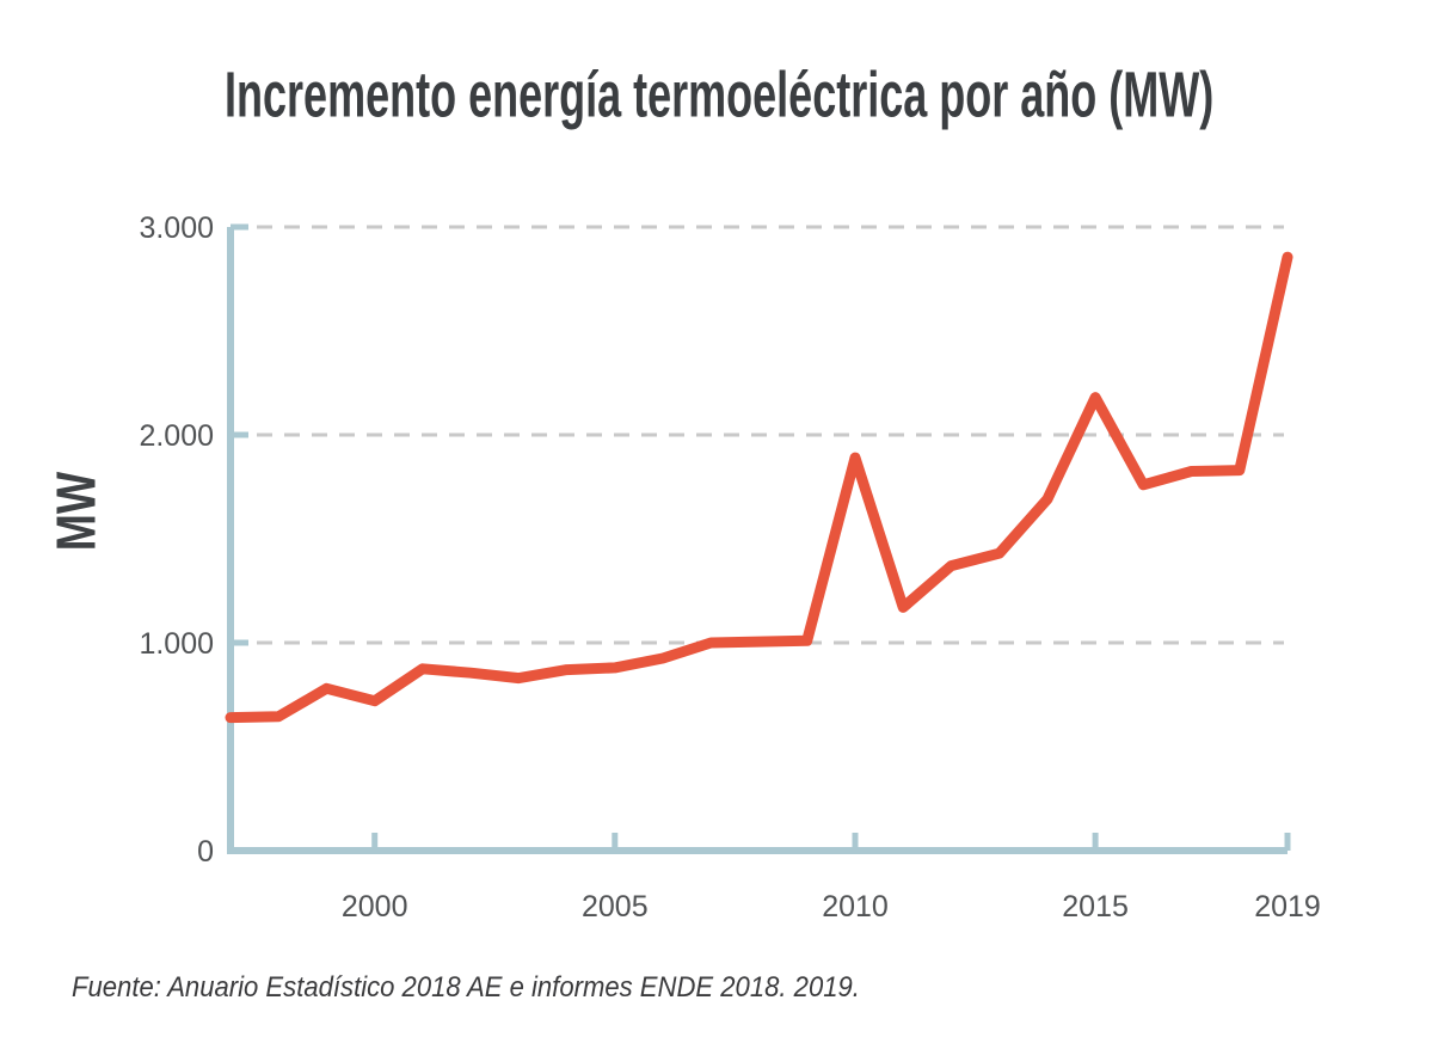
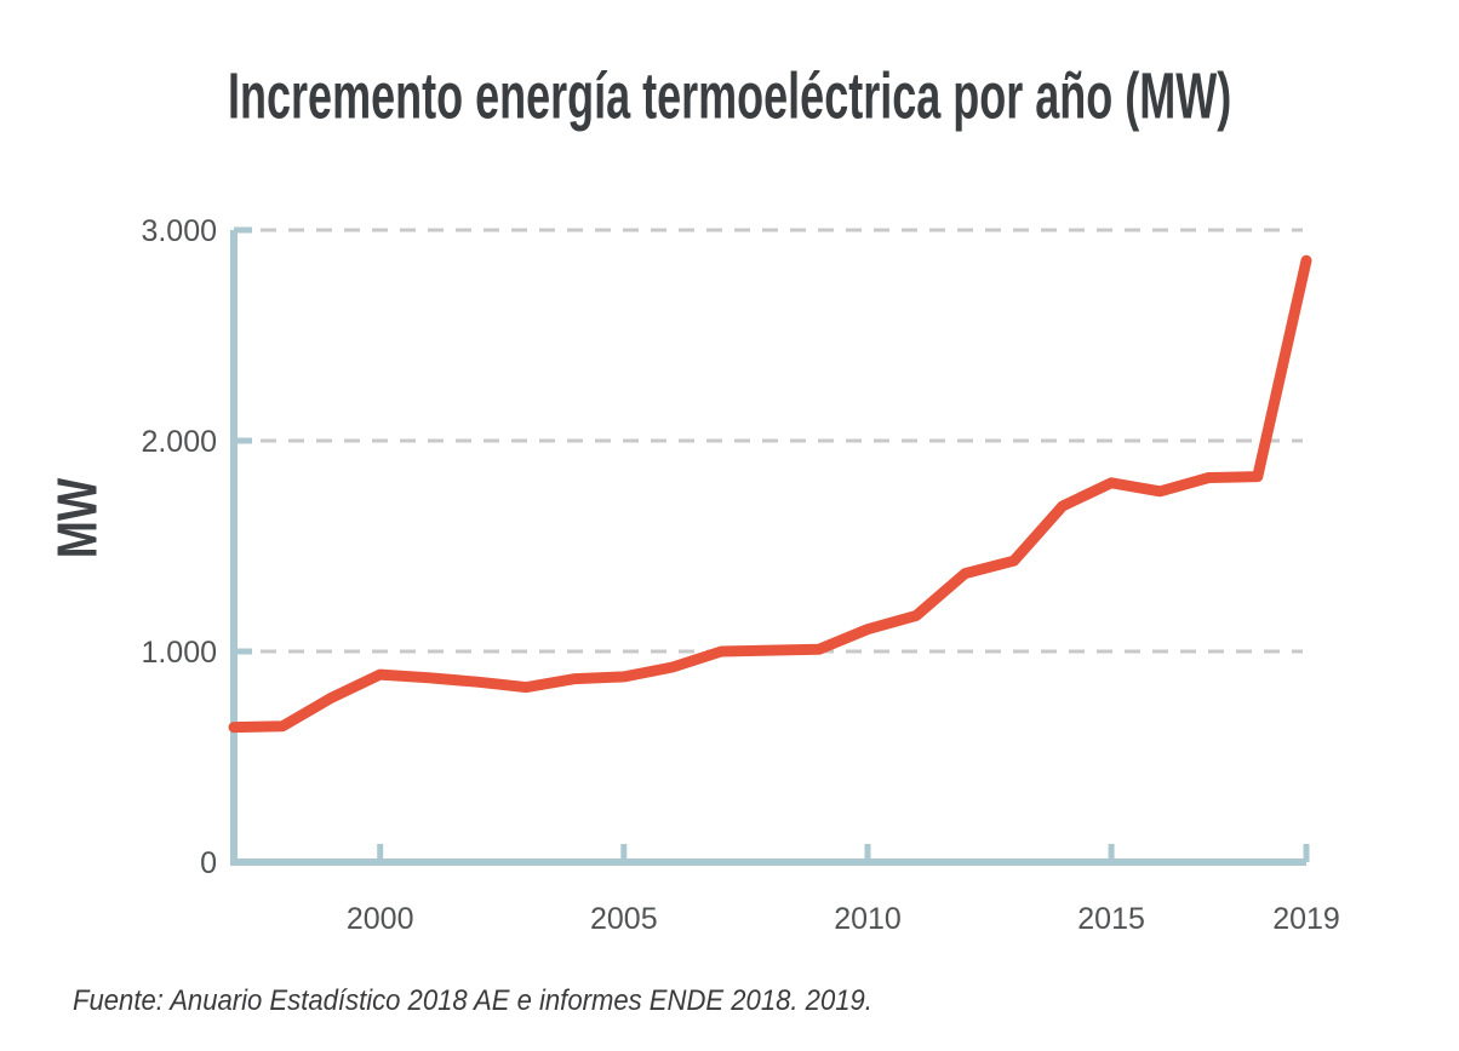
2000: 720 -> 890
2010: 1890 -> 1100
2015: 2180 -> 1800
